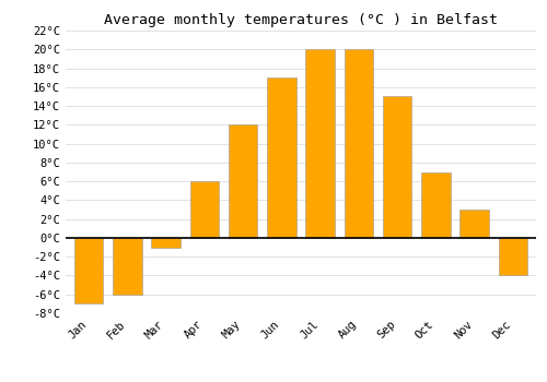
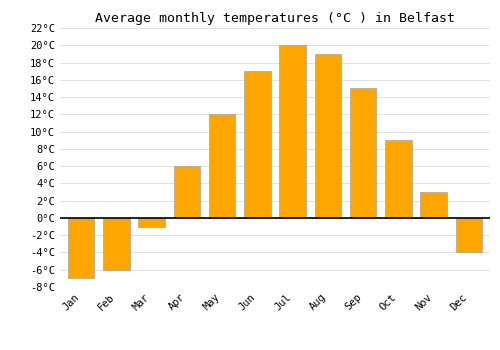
Aug: 20°C -> 19°C
Oct: 7°C -> 9°C
